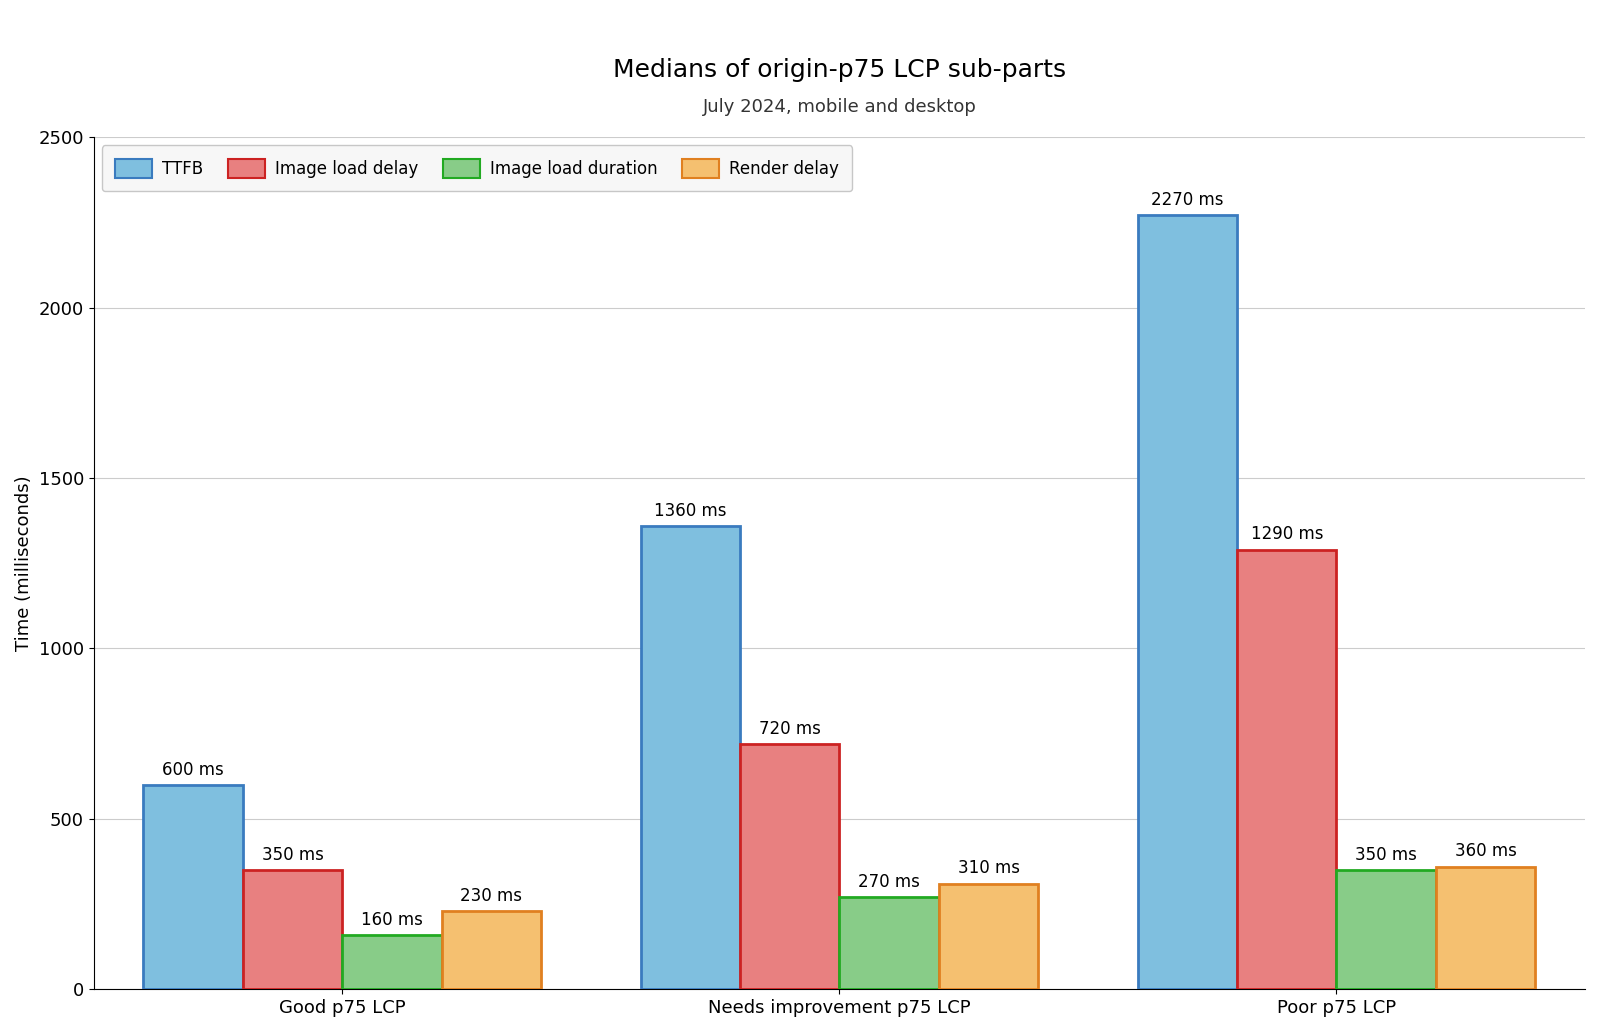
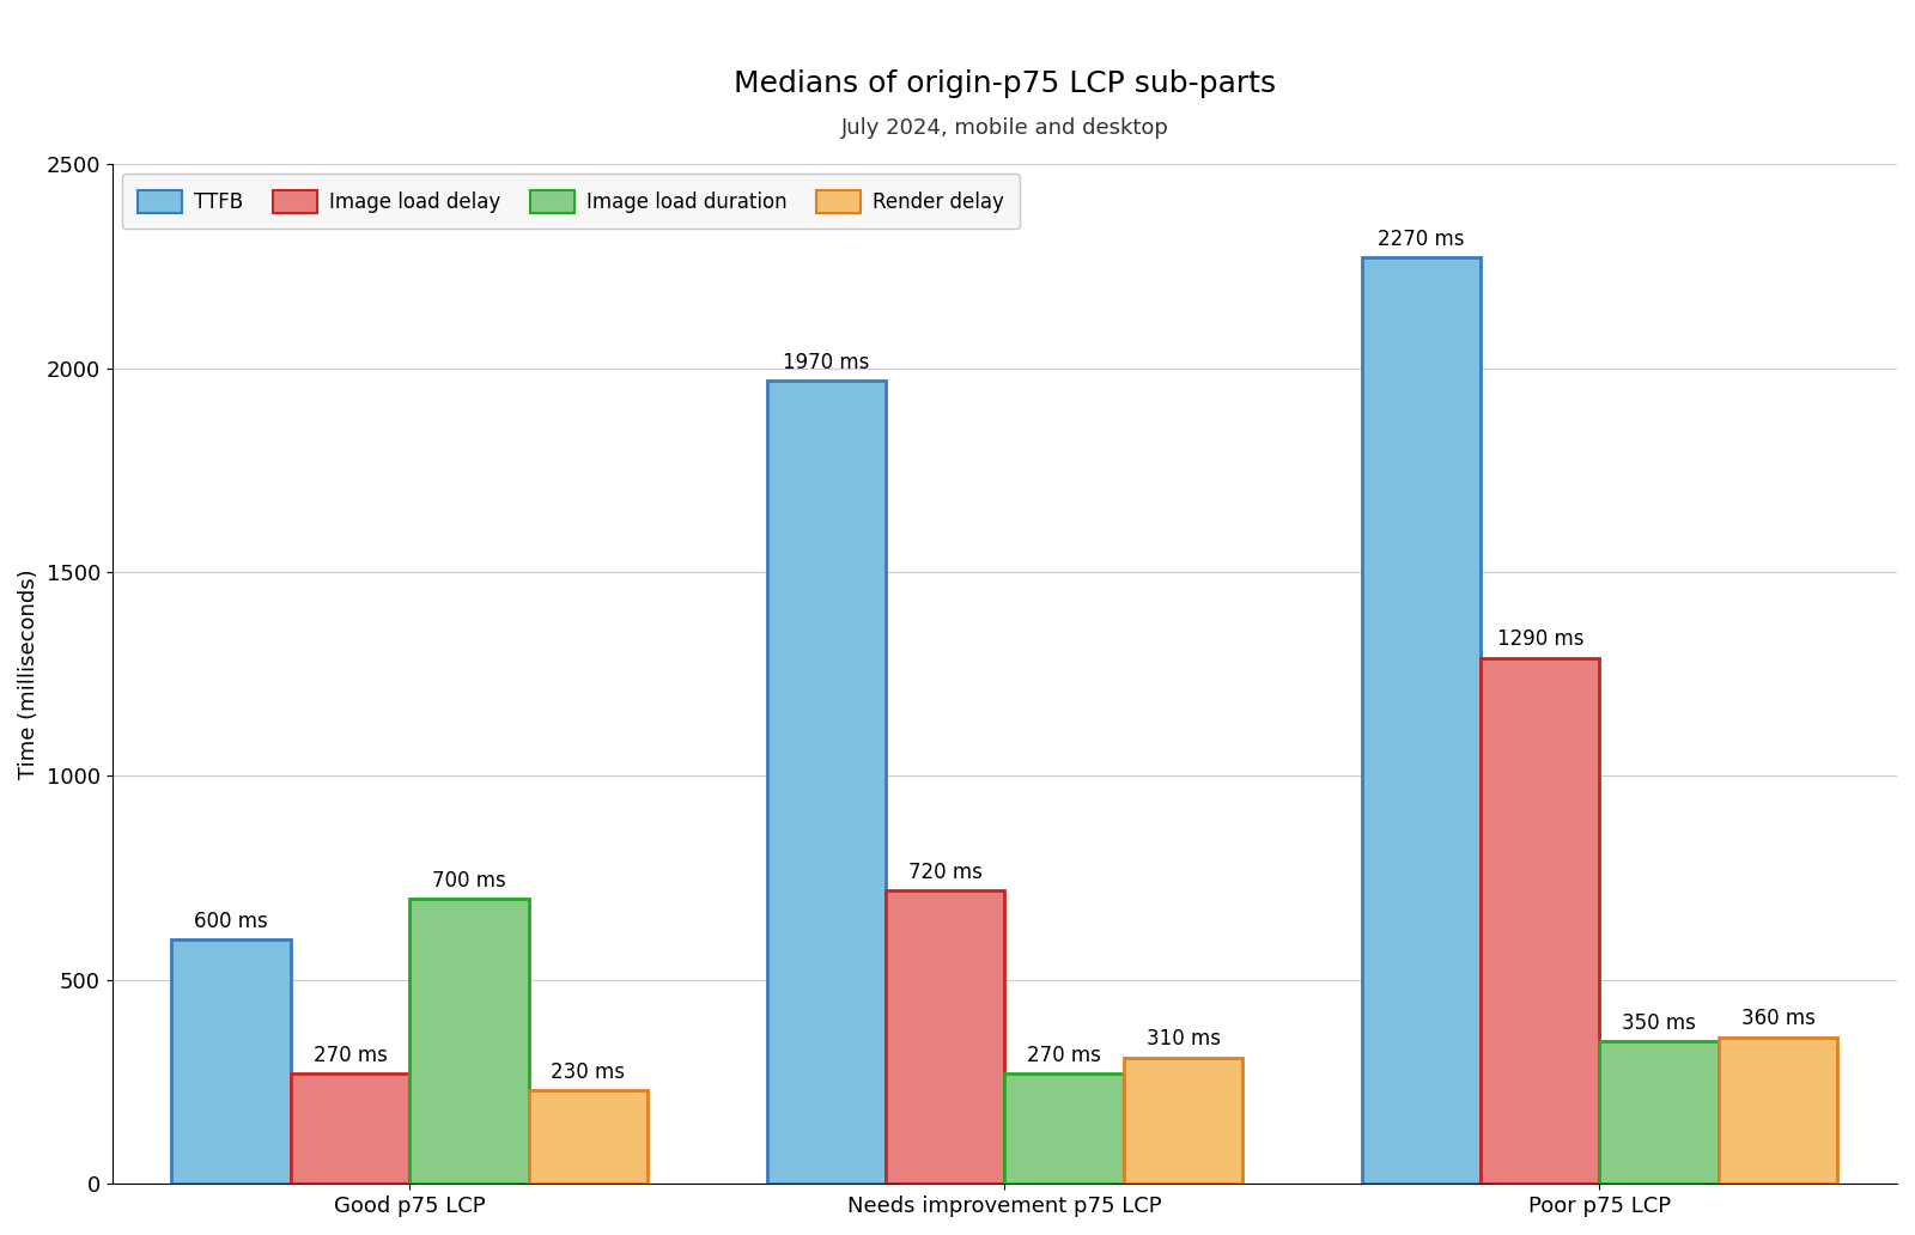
Image load delay/Good p75 LCP: 350 -> 270
Image load duration/Good p75 LCP: 160 -> 700
TTFB/Needs improvement p75 LCP: 1360 -> 1970
